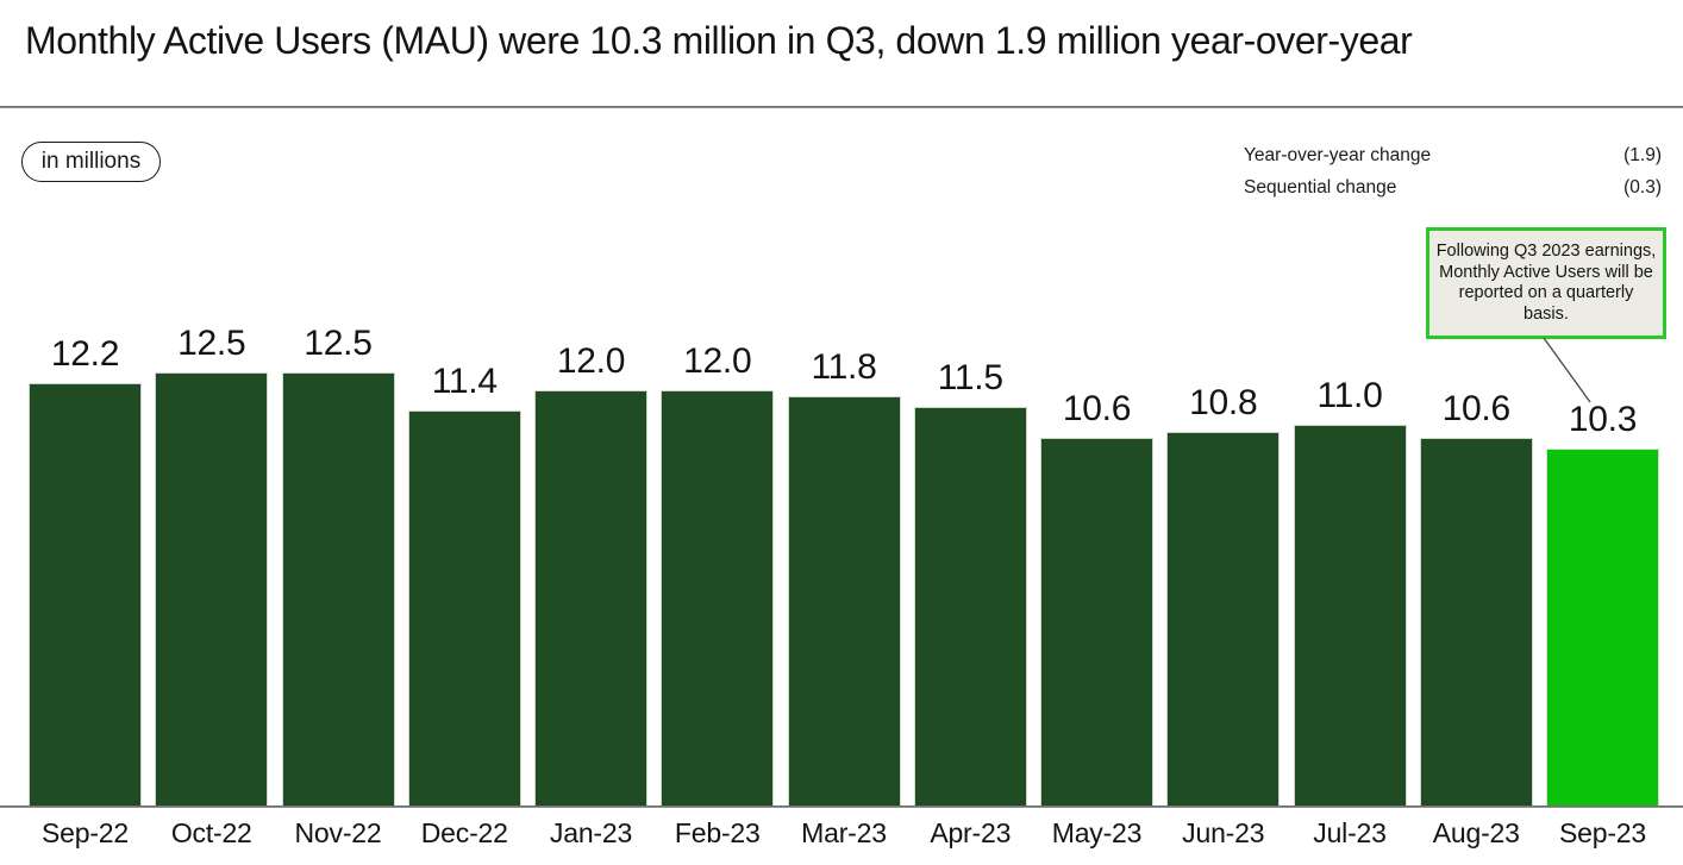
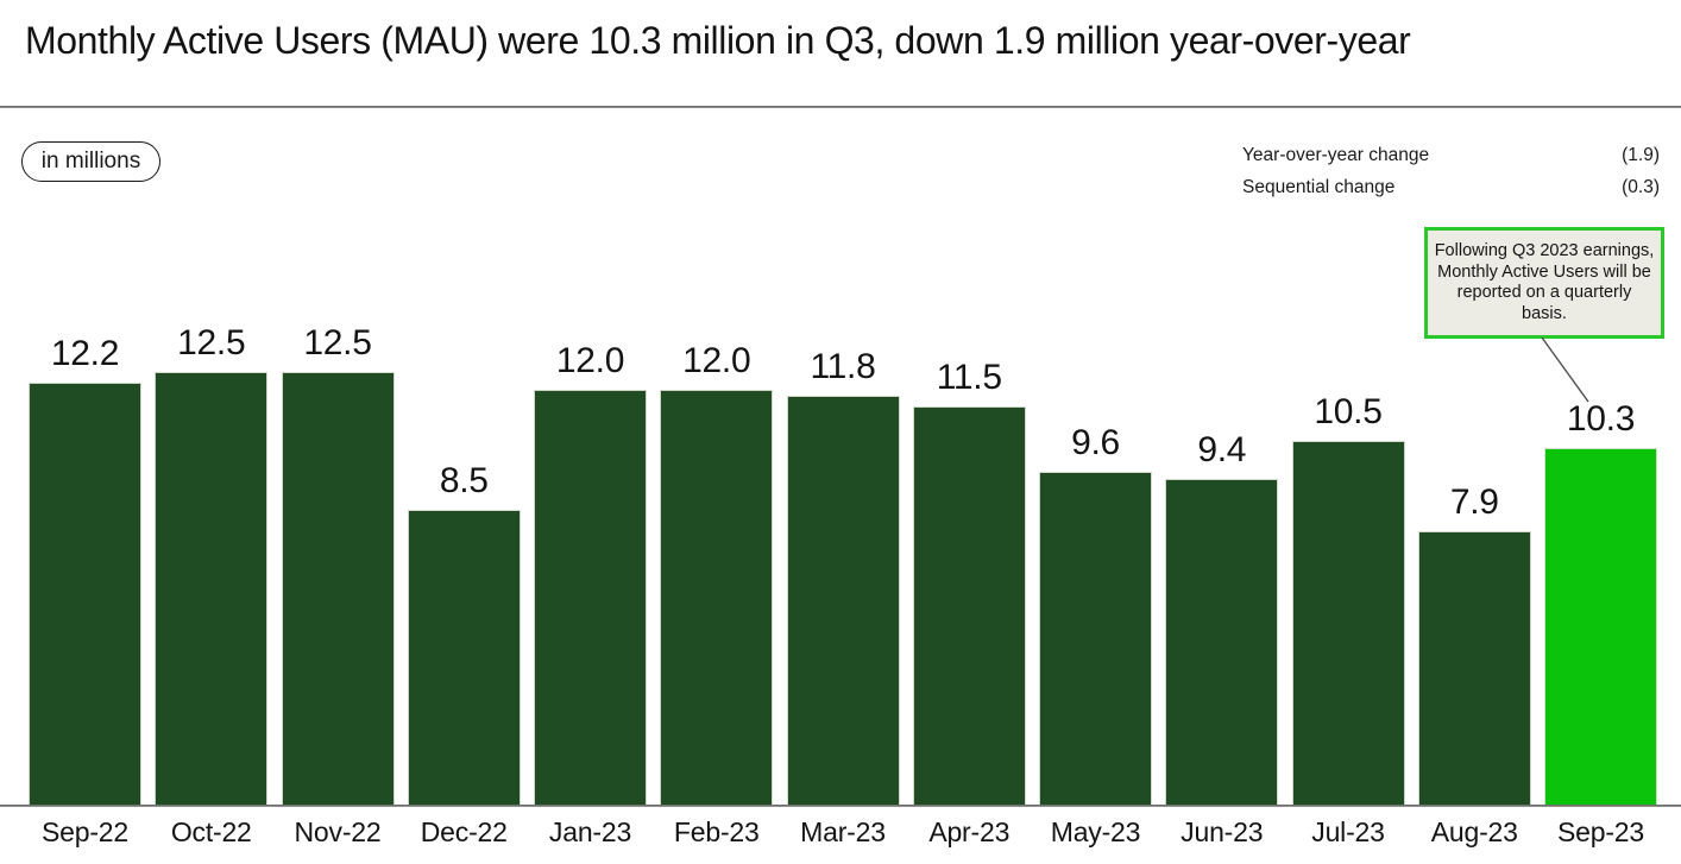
Dec-22: 11.4 -> 8.5
May-23: 10.6 -> 9.6
Jun-23: 10.8 -> 9.4
Jul-23: 11.0 -> 10.5
Aug-23: 10.6 -> 7.9
